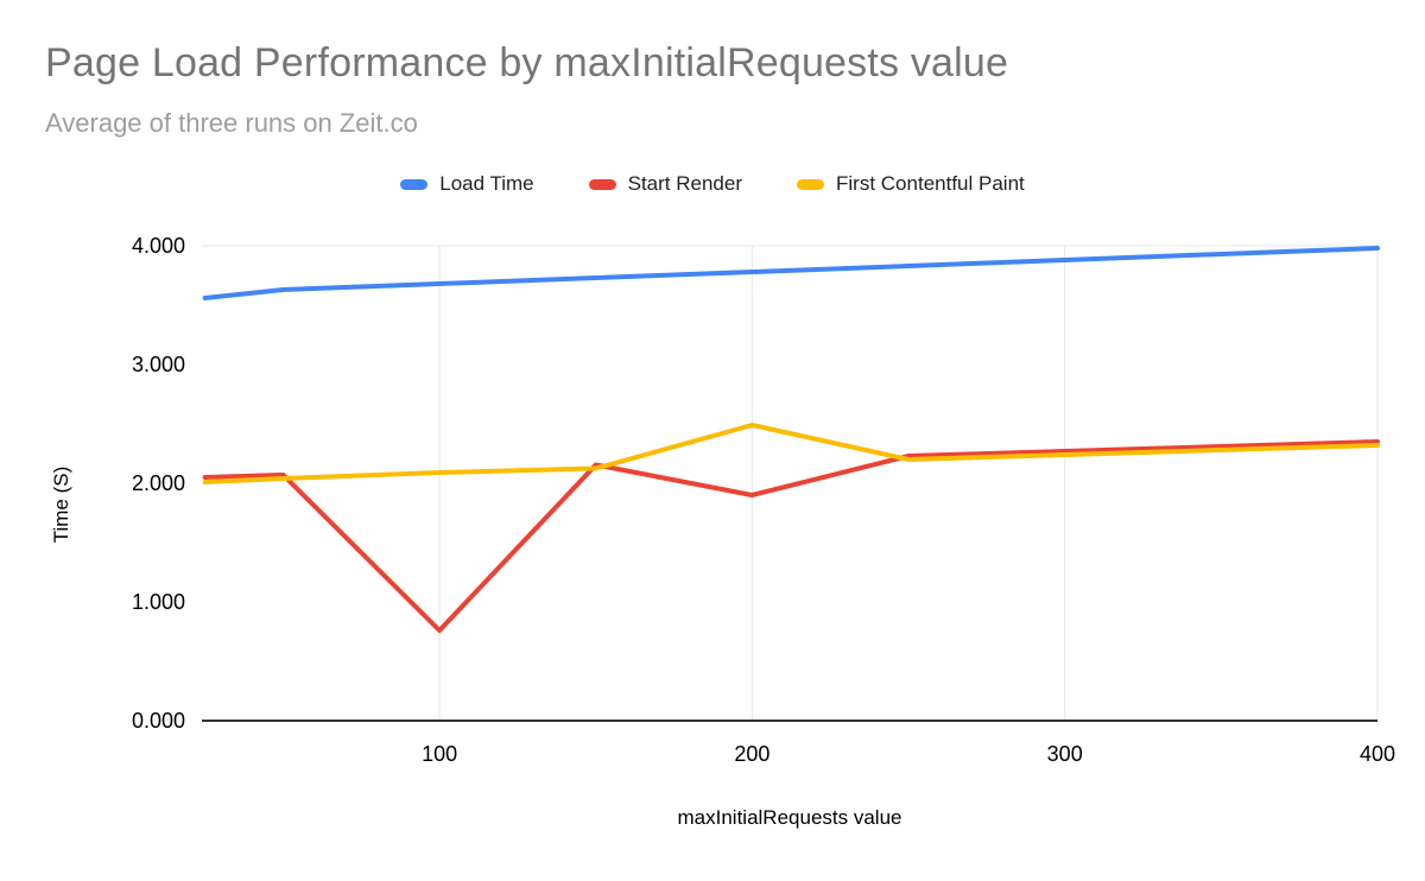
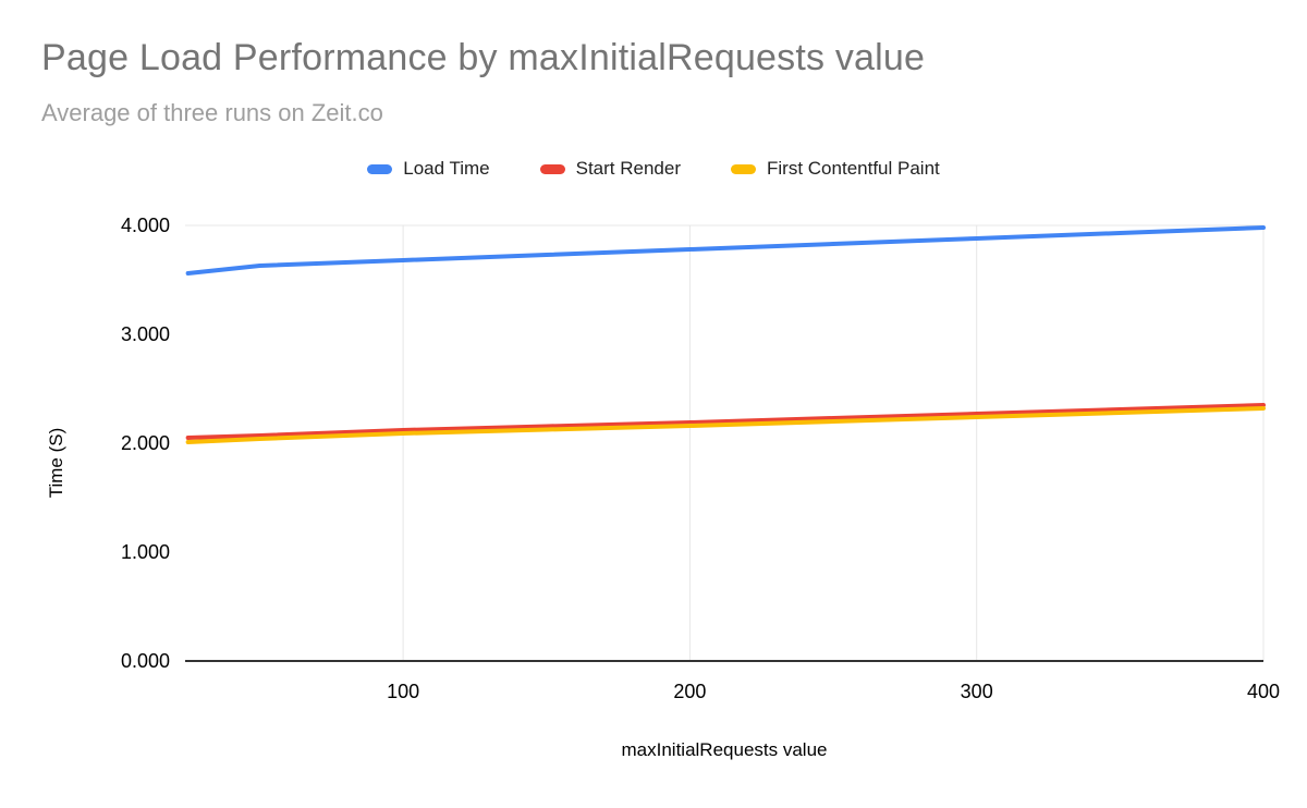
Start Render/100: 0.76 -> 2.12
Start Render/200: 1.90 -> 2.19
First Contentful Paint/200: 2.49 -> 2.16
